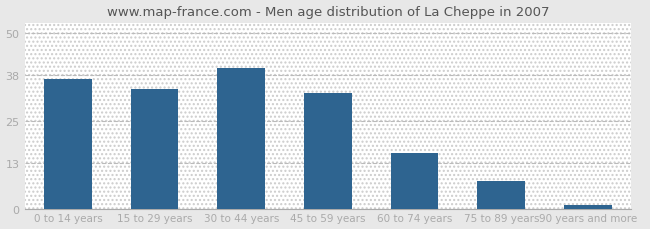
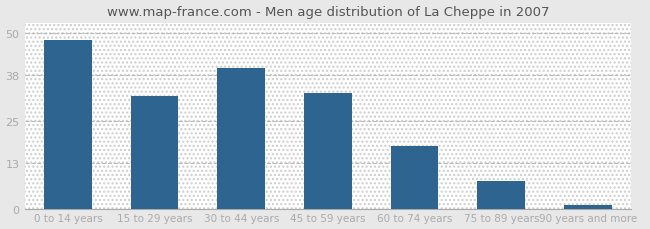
0 to 14 years: 37 -> 48
15 to 29 years: 34 -> 32
60 to 74 years: 16 -> 18
